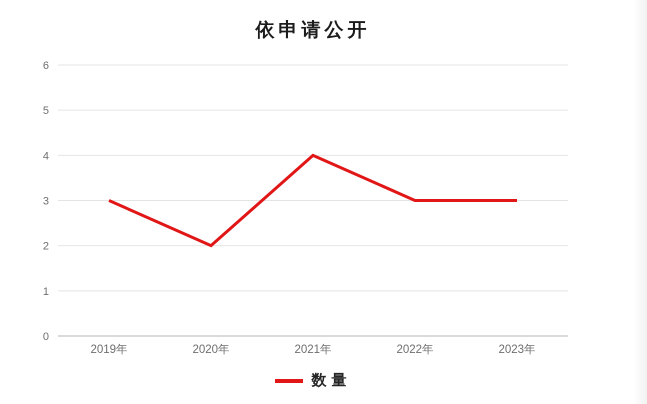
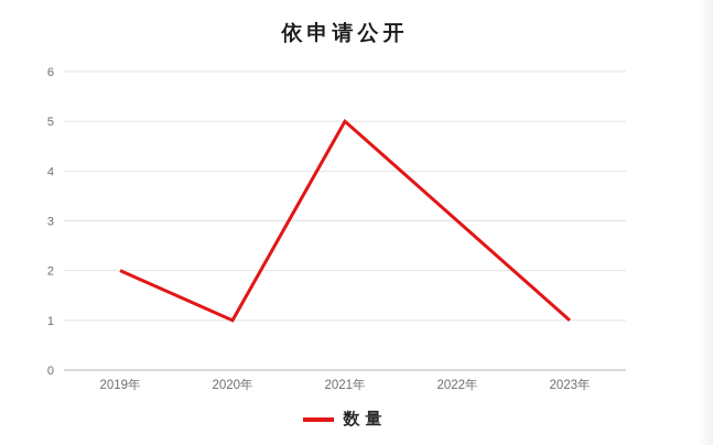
2019年: 3 -> 2
2020年: 2 -> 1
2021年: 4 -> 5
2023年: 3 -> 1
